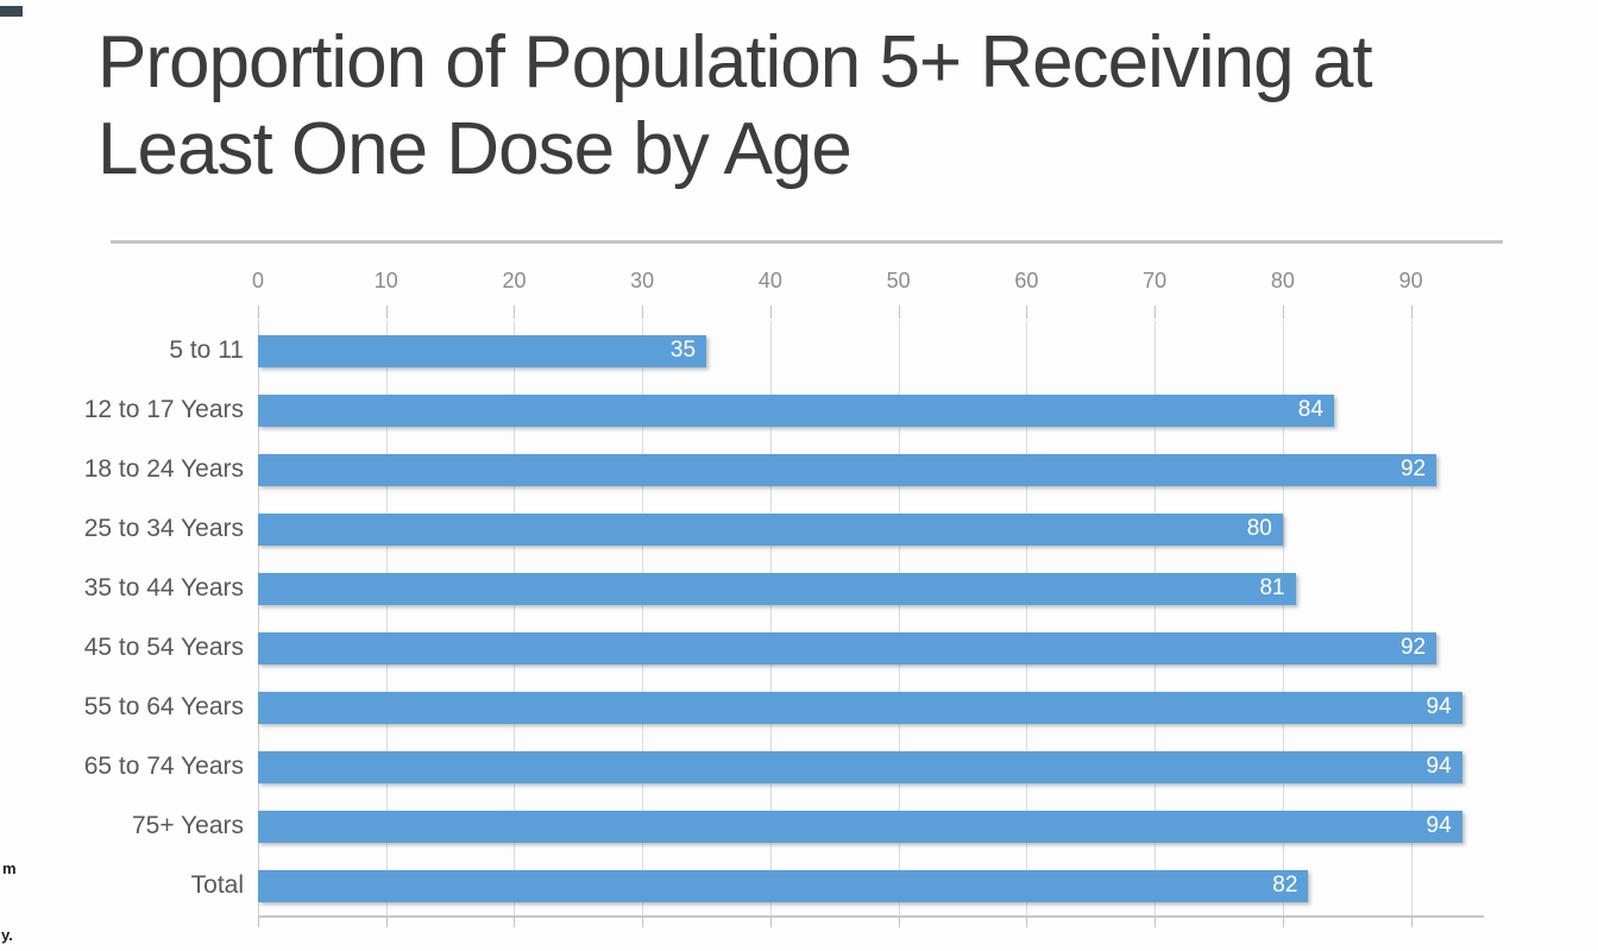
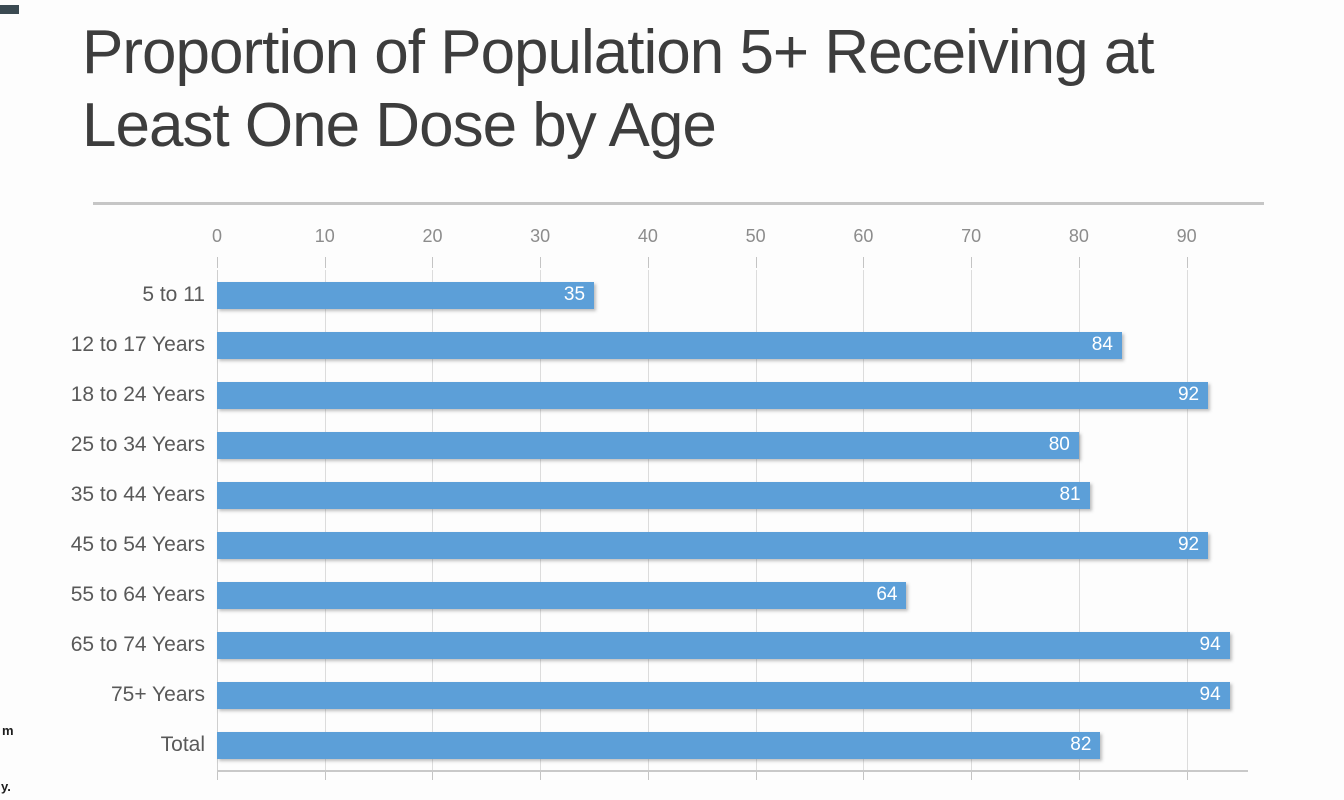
55 to 64 Years: 94 -> 64
